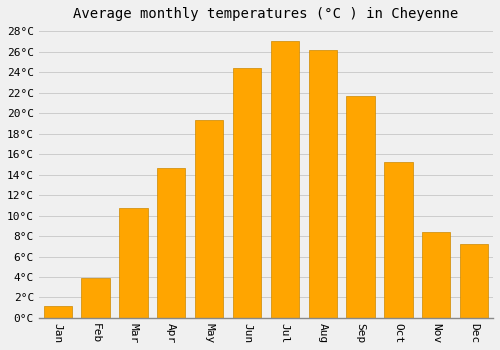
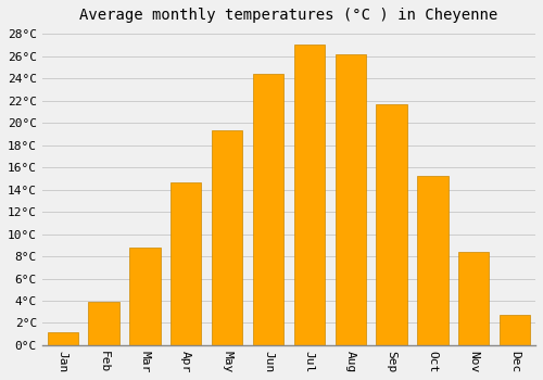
Mar: 10.7°C -> 8.8°C
Dec: 7.2°C -> 2.7°C
